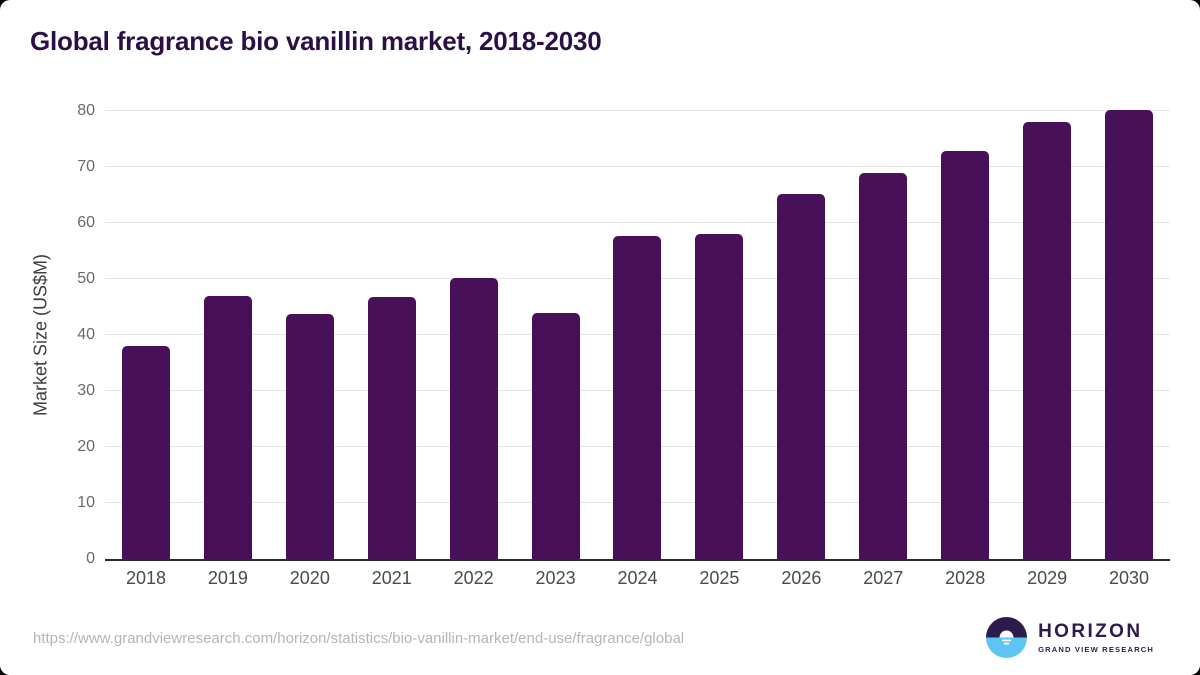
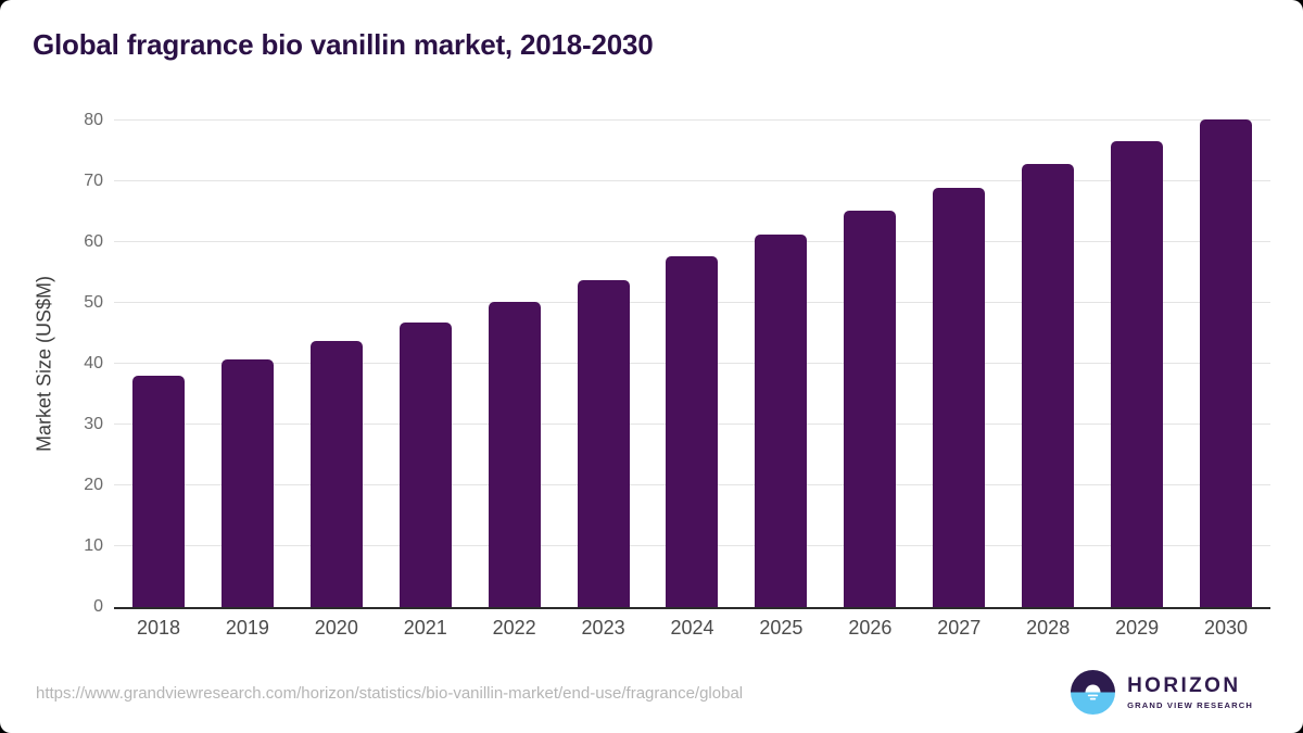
2019: 47 -> 41
2023: 44 -> 54
2025: 58 -> 61
2029: 78 -> 77
